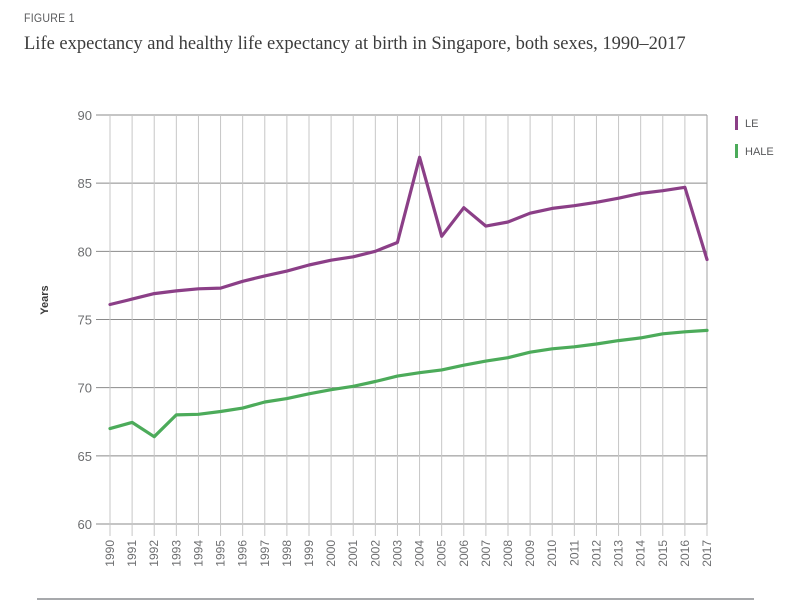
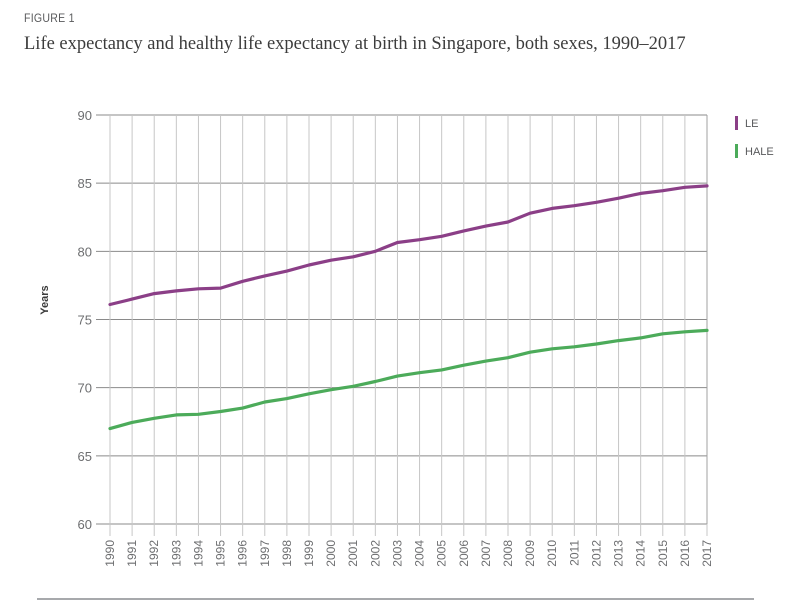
HALE/1992: 66.4 -> 67.8
LE/2004: 86.9 -> 80.8
LE/2006: 83.2 -> 81.5
LE/2017: 79.4 -> 84.8
